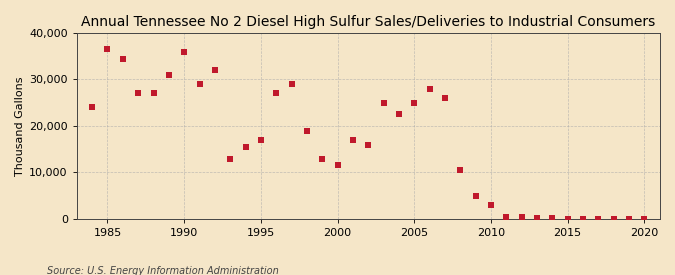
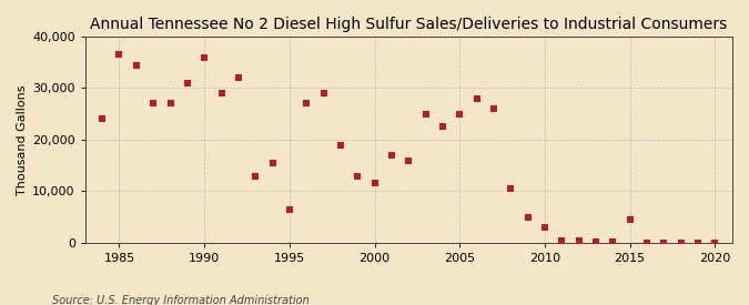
1995: 17,000 -> 6,500
2015: 100 -> 4,500
